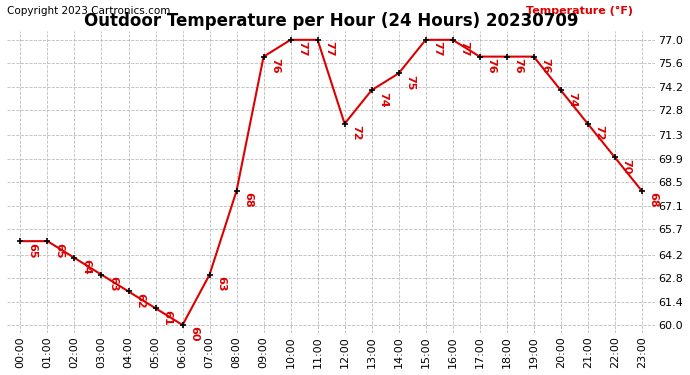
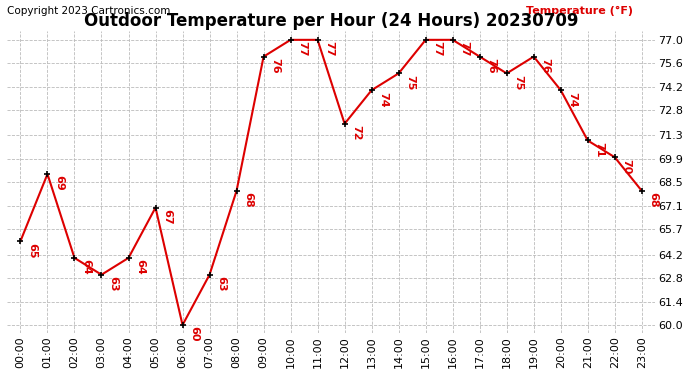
01:00: 65 -> 69
04:00: 62 -> 64
05:00: 61 -> 67
18:00: 76 -> 75
21:00: 72 -> 71
